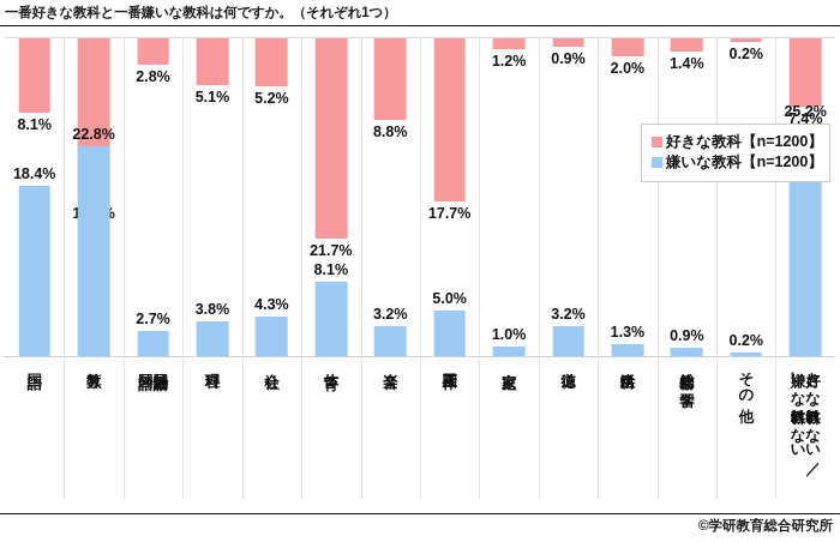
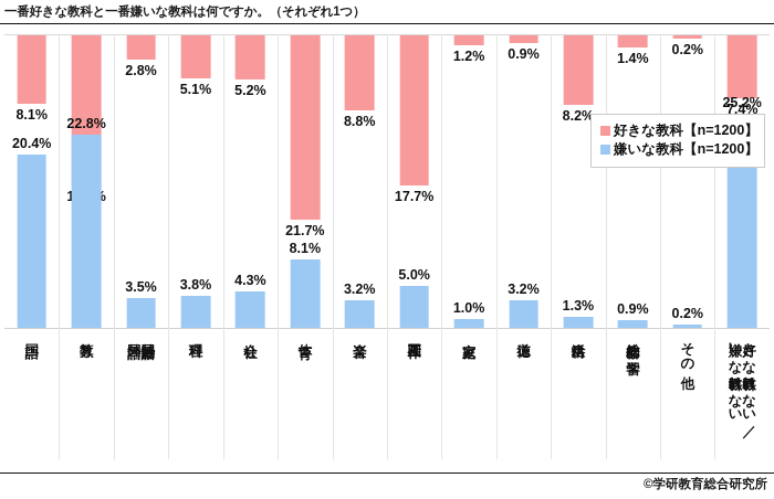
嫌いな教科【n=1200】/国語: 18.4% -> 20.4%
嫌いな教科【n=1200】/外国語活動／外国語: 2.7% -> 3.5%
好きな教科【n=1200】/生活科: 2.0% -> 8.2%
